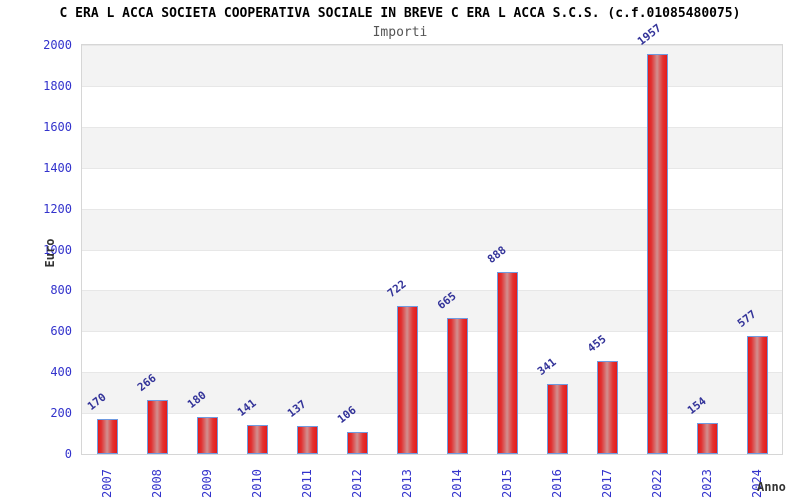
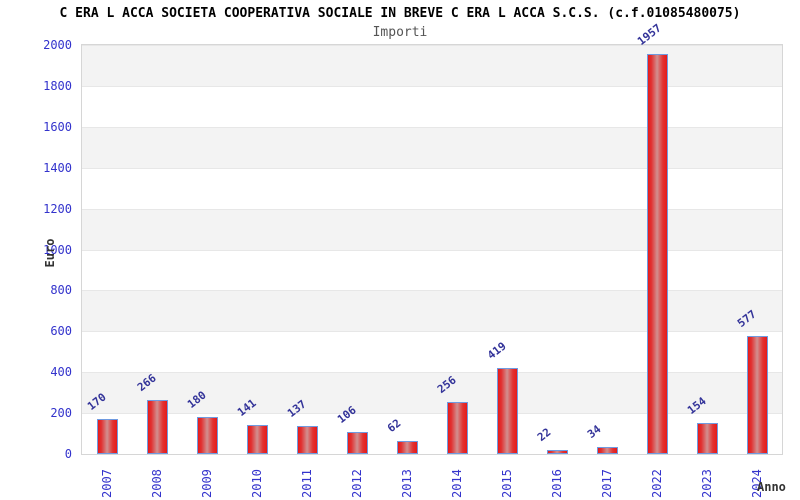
2013: 722 -> 62
2014: 665 -> 256
2015: 888 -> 419
2016: 341 -> 22
2017: 455 -> 34
